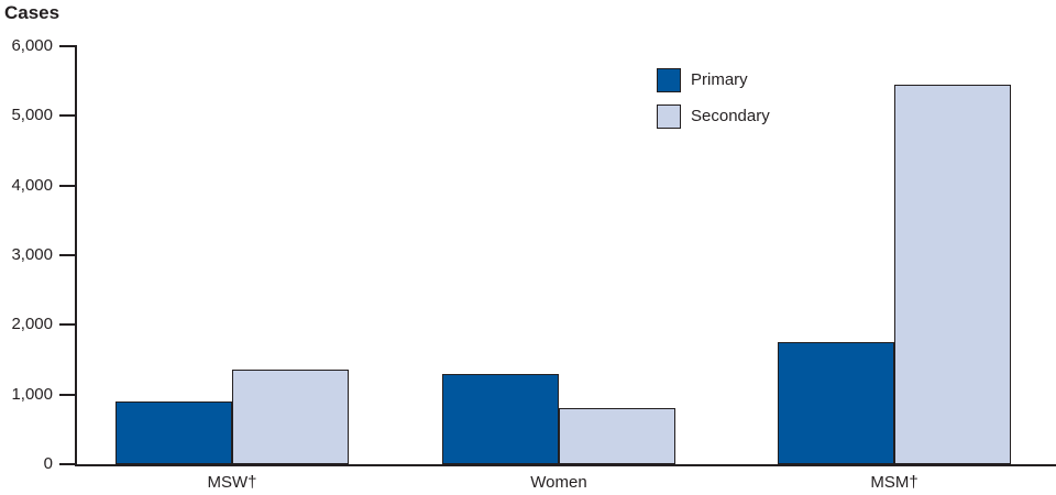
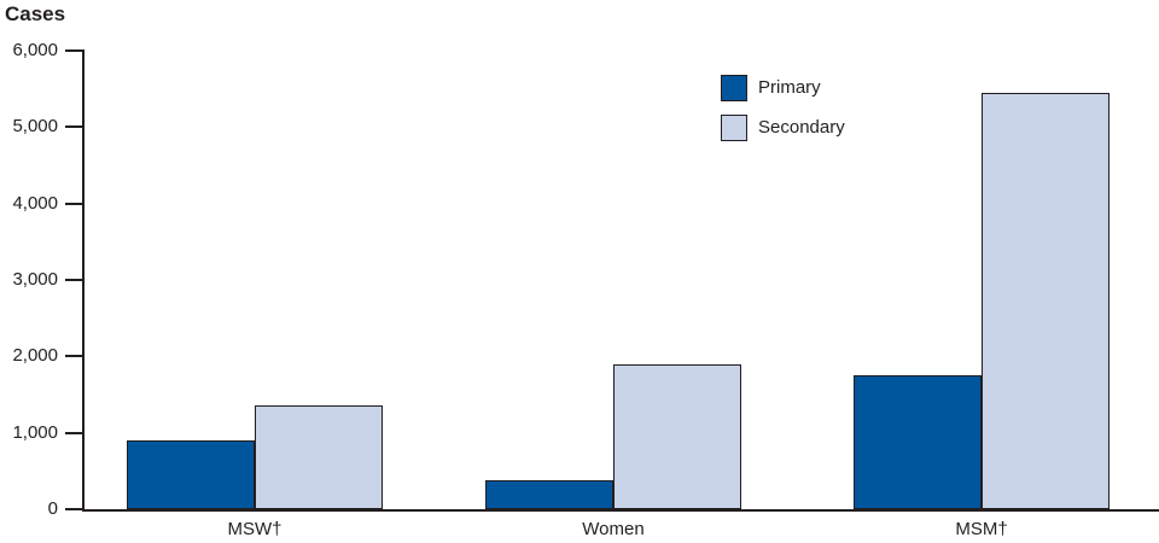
Primary/Women: 1300 -> 400
Secondary/Women: 800 -> 1900
